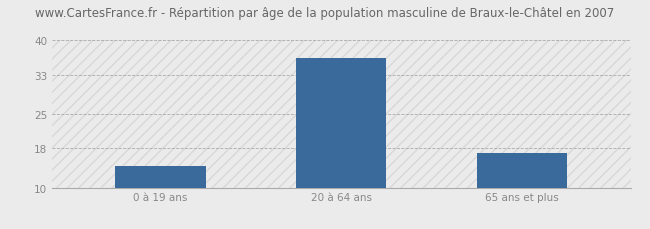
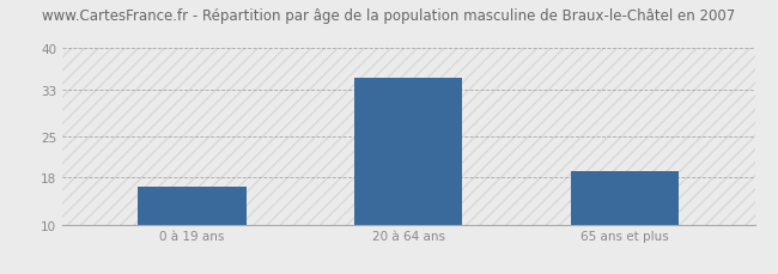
0 à 19 ans: 14.5 -> 16.5
20 à 64 ans: 36.5 -> 35.0
65 ans et plus: 17.0 -> 19.0
